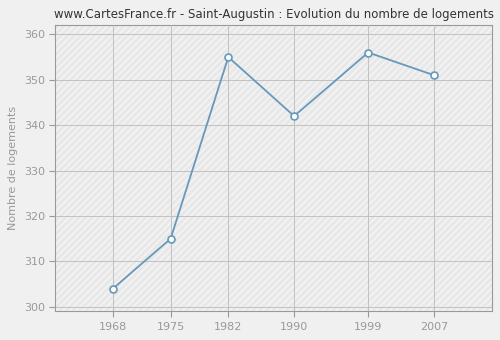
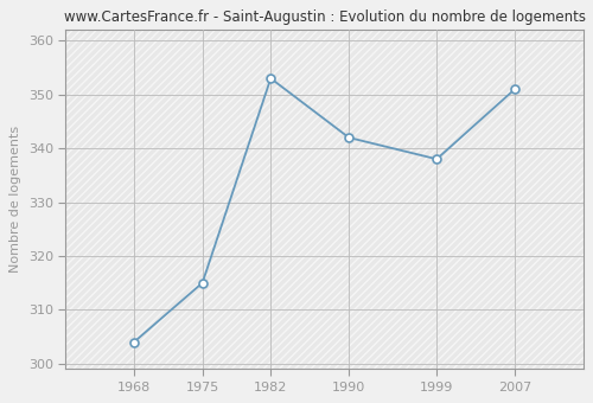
1982: 355 -> 353
1999: 356 -> 338
